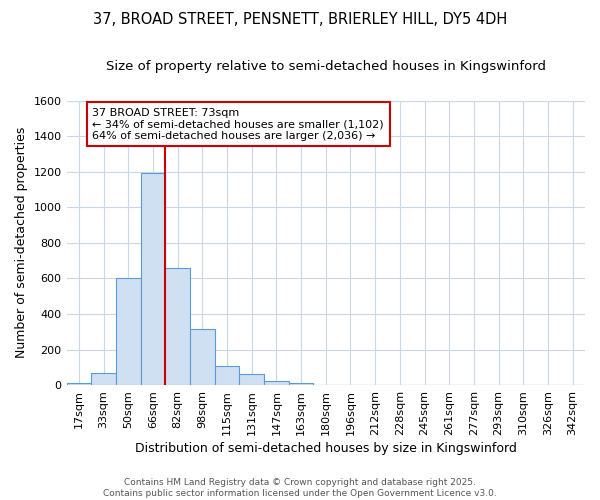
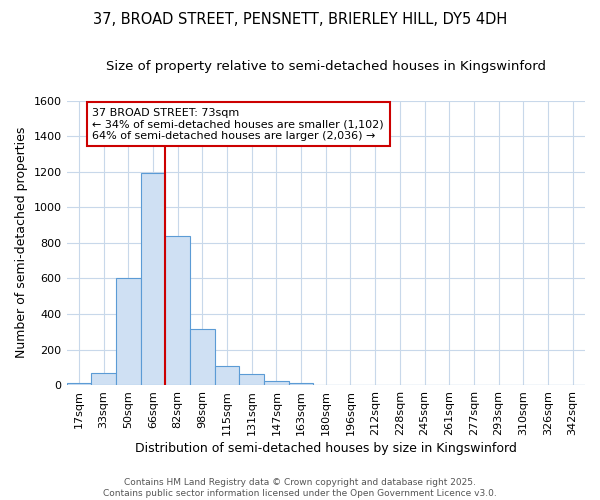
82sqm: 660 -> 840
